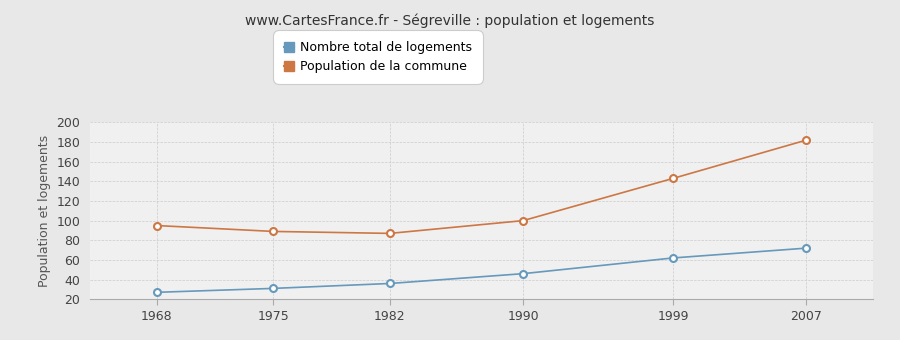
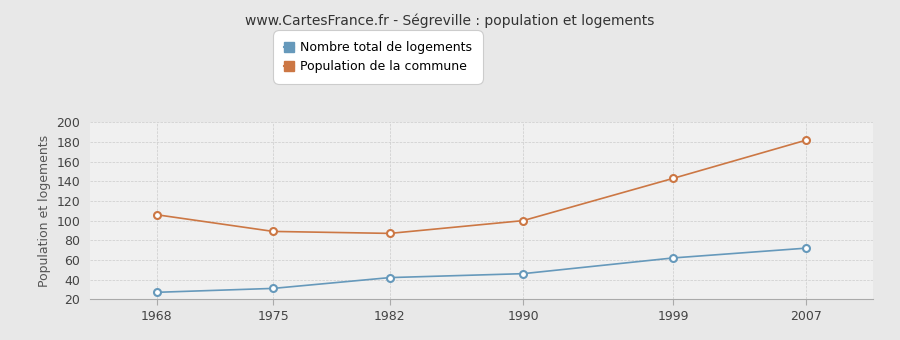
Population de la commune/1968: 95 -> 106
Nombre total de logements/1982: 36 -> 42
